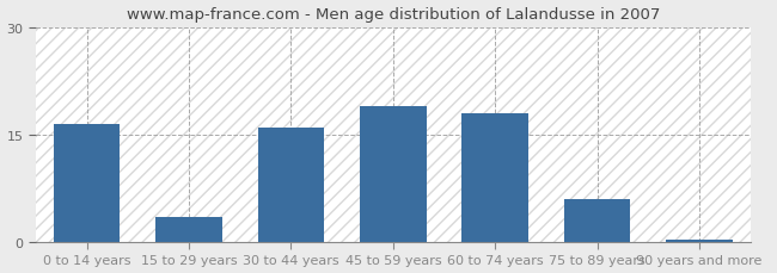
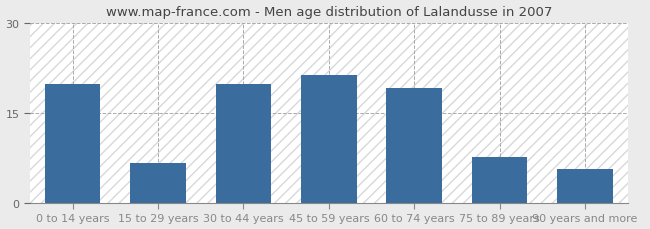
0 to 14 years: 16.5 -> 19.8
15 to 29 years: 3.5 -> 6.6
30 to 44 years: 16.0 -> 19.8
45 to 59 years: 19.0 -> 21.4
60 to 74 years: 18.0 -> 19.2
75 to 89 years: 6.0 -> 7.6
90 years and more: 0.4 -> 5.6
